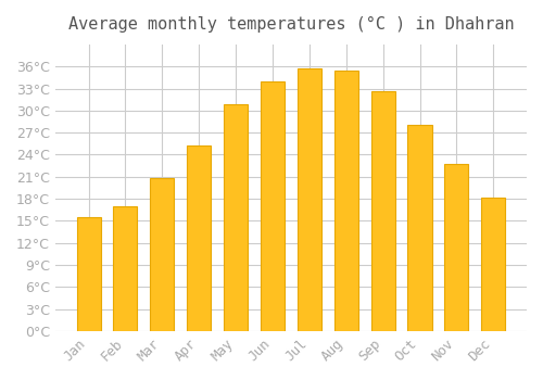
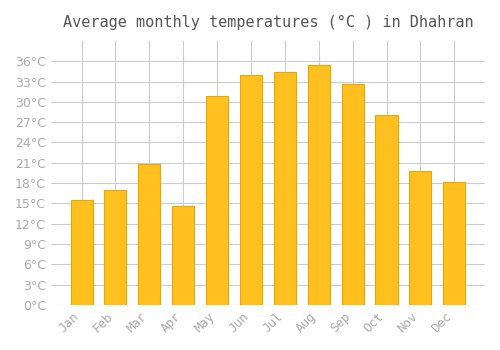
Apr: 25.3°C -> 14.6°C
Jul: 35.7°C -> 34.4°C
Nov: 22.8°C -> 19.8°C
